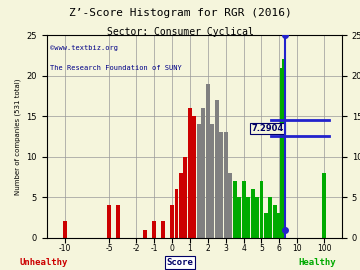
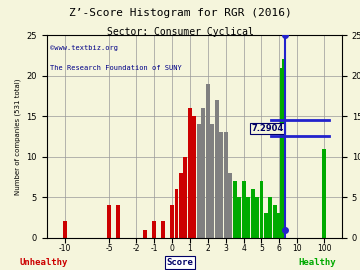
100: 8 -> 11
